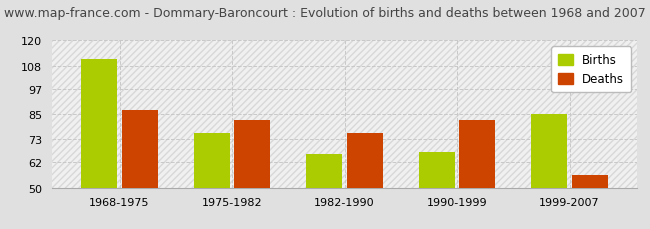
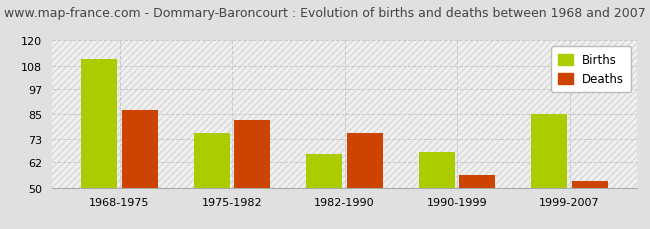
Deaths/1990-1999: 82 -> 56
Deaths/1999-2007: 56 -> 53
